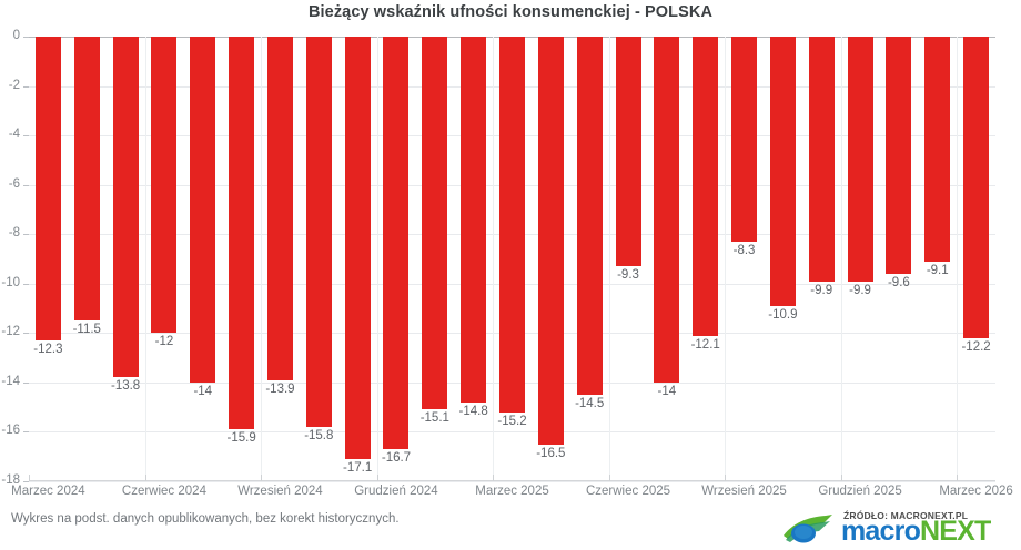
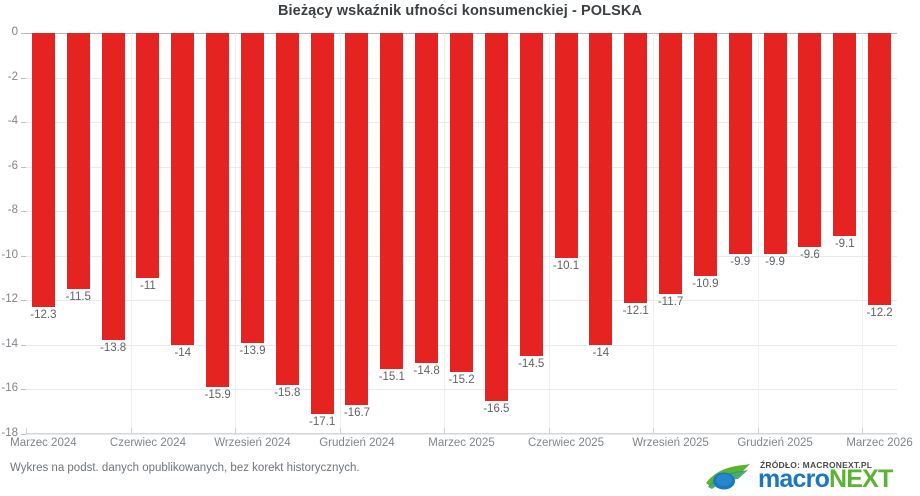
Czerwiec 2024: -12 -> -11
Czerwiec 2025: -9.3 -> -10.1
Wrzesień 2025: -8.3 -> -11.7
